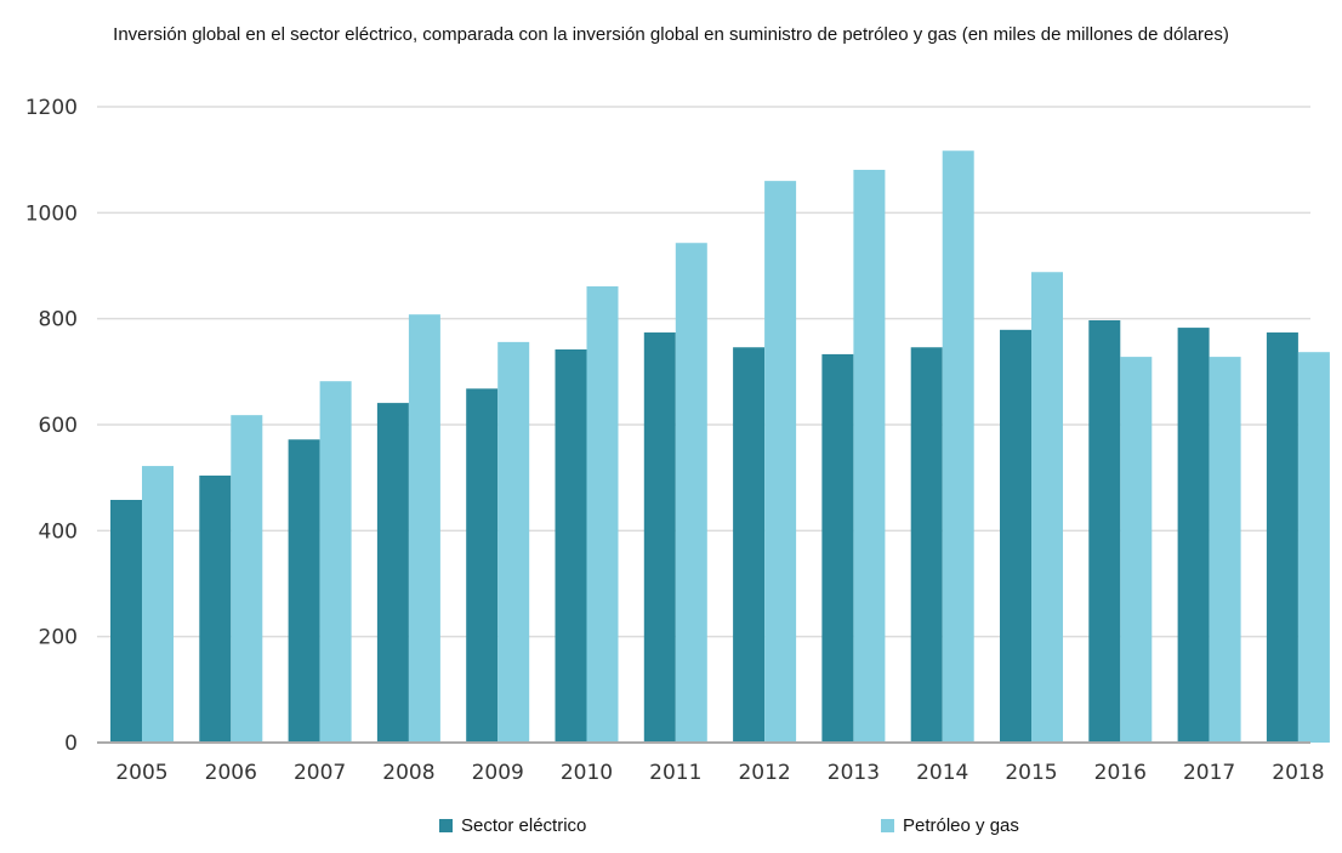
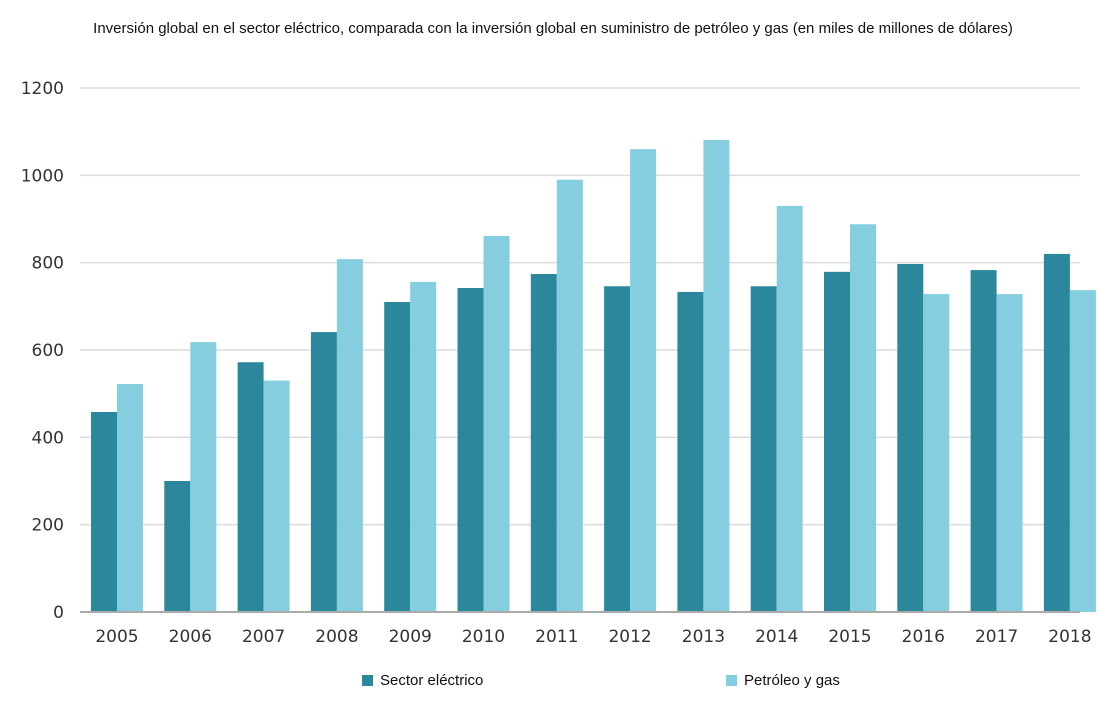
Sector eléctrico/2006: 500 -> 300
Petróleo y gas/2007: 680 -> 530
Sector eléctrico/2009: 670 -> 710
Petróleo y gas/2011: 940 -> 990
Petróleo y gas/2014: 1120 -> 930
Sector eléctrico/2018: 770 -> 820
